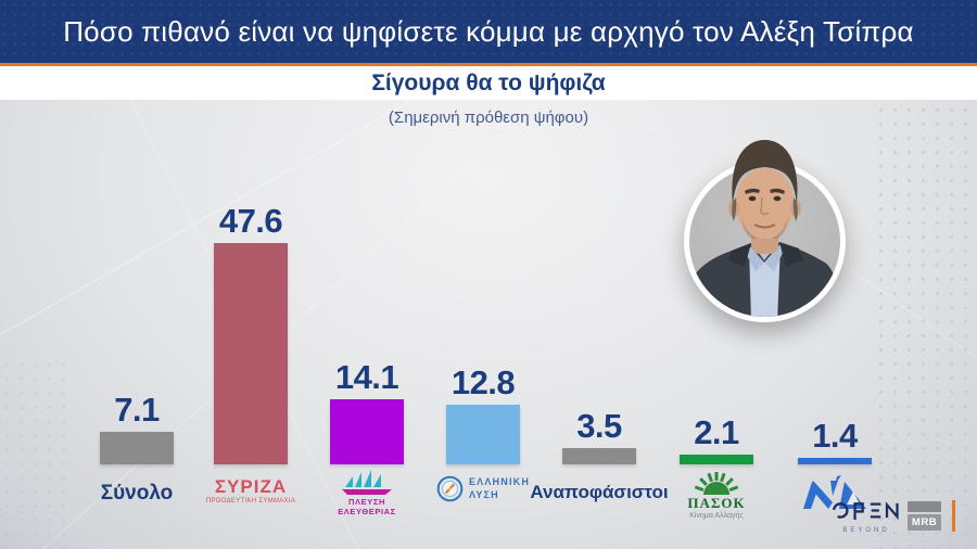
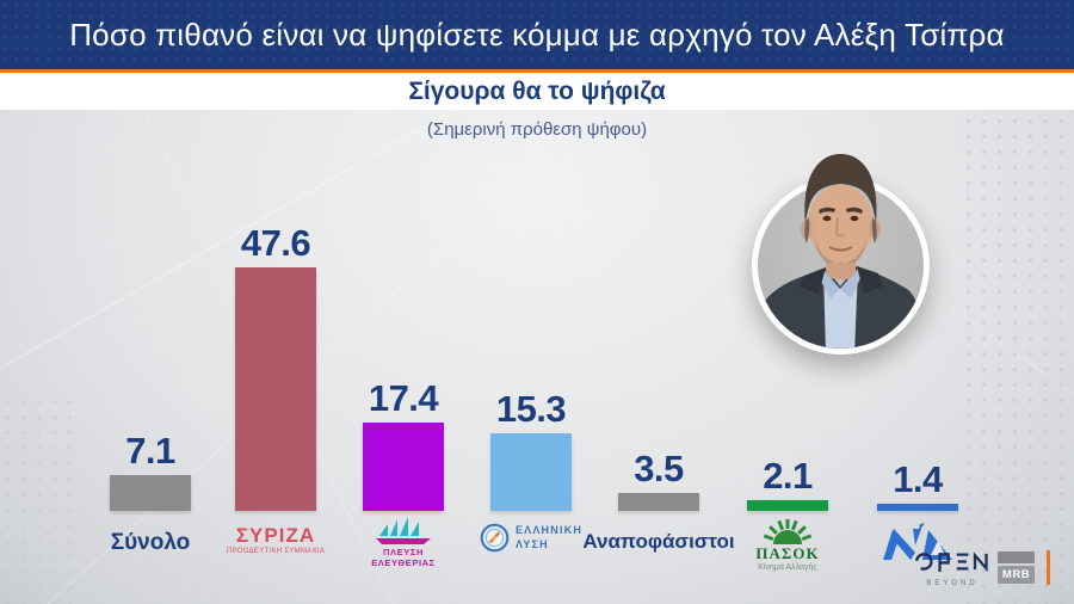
ΠΛΕΥΣΗ ΕΛΕΥΘΕΡΙΑΣ: 14.1 -> 17.4
ΕΛΛΗΝΙΚΗ ΛΥΣΗ: 12.8 -> 15.3
